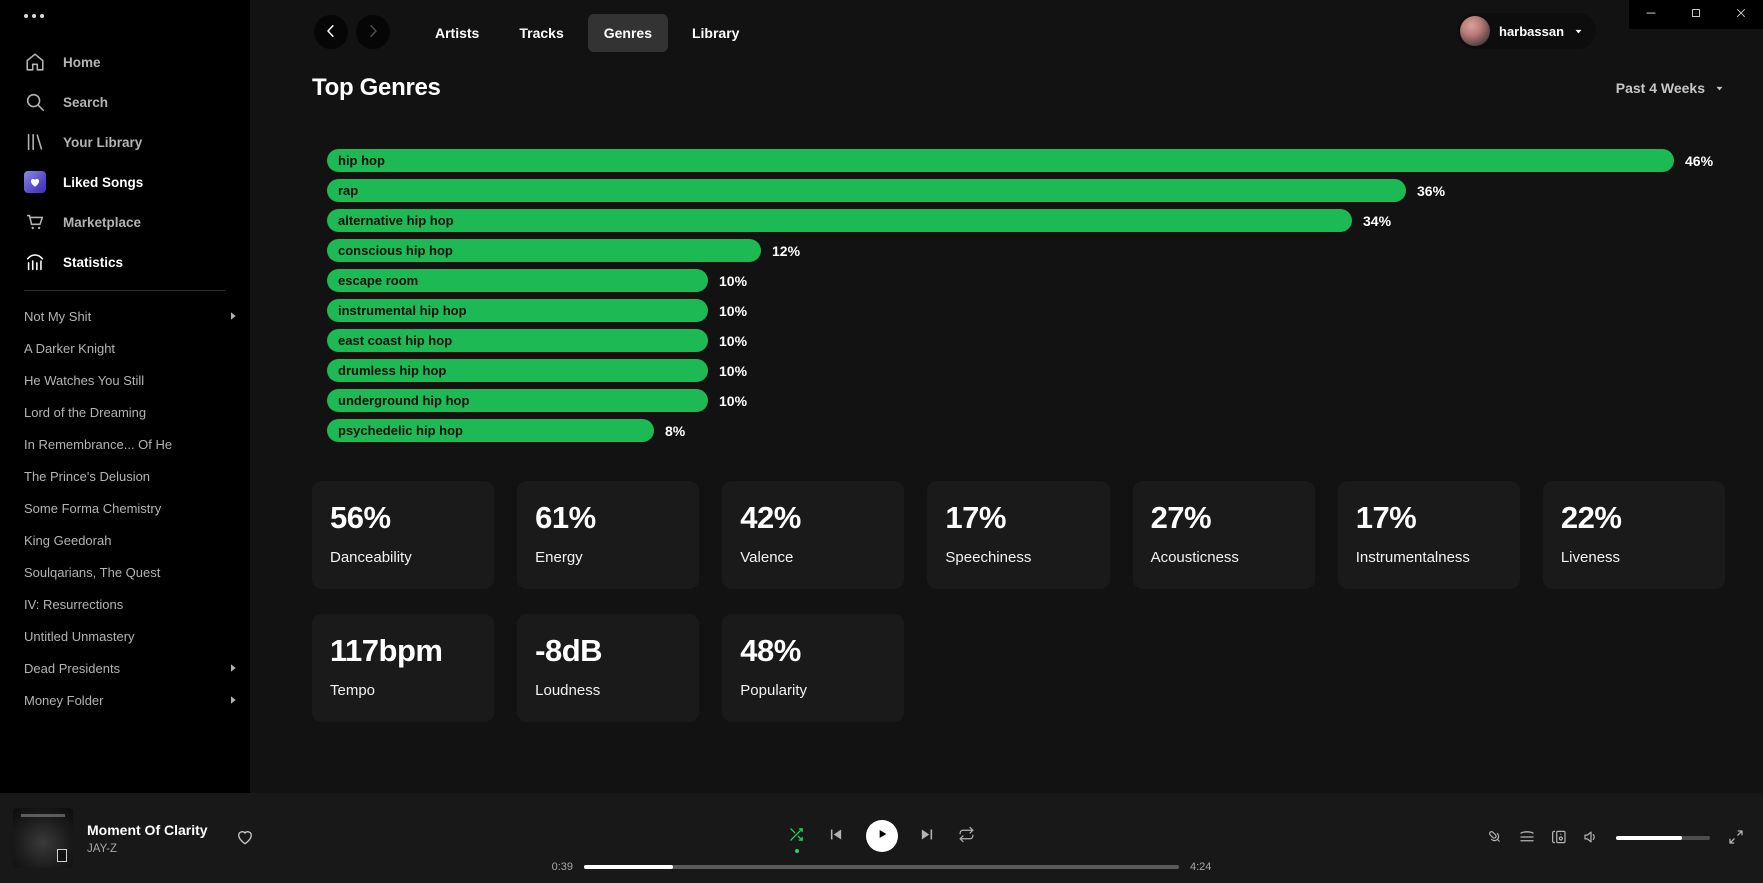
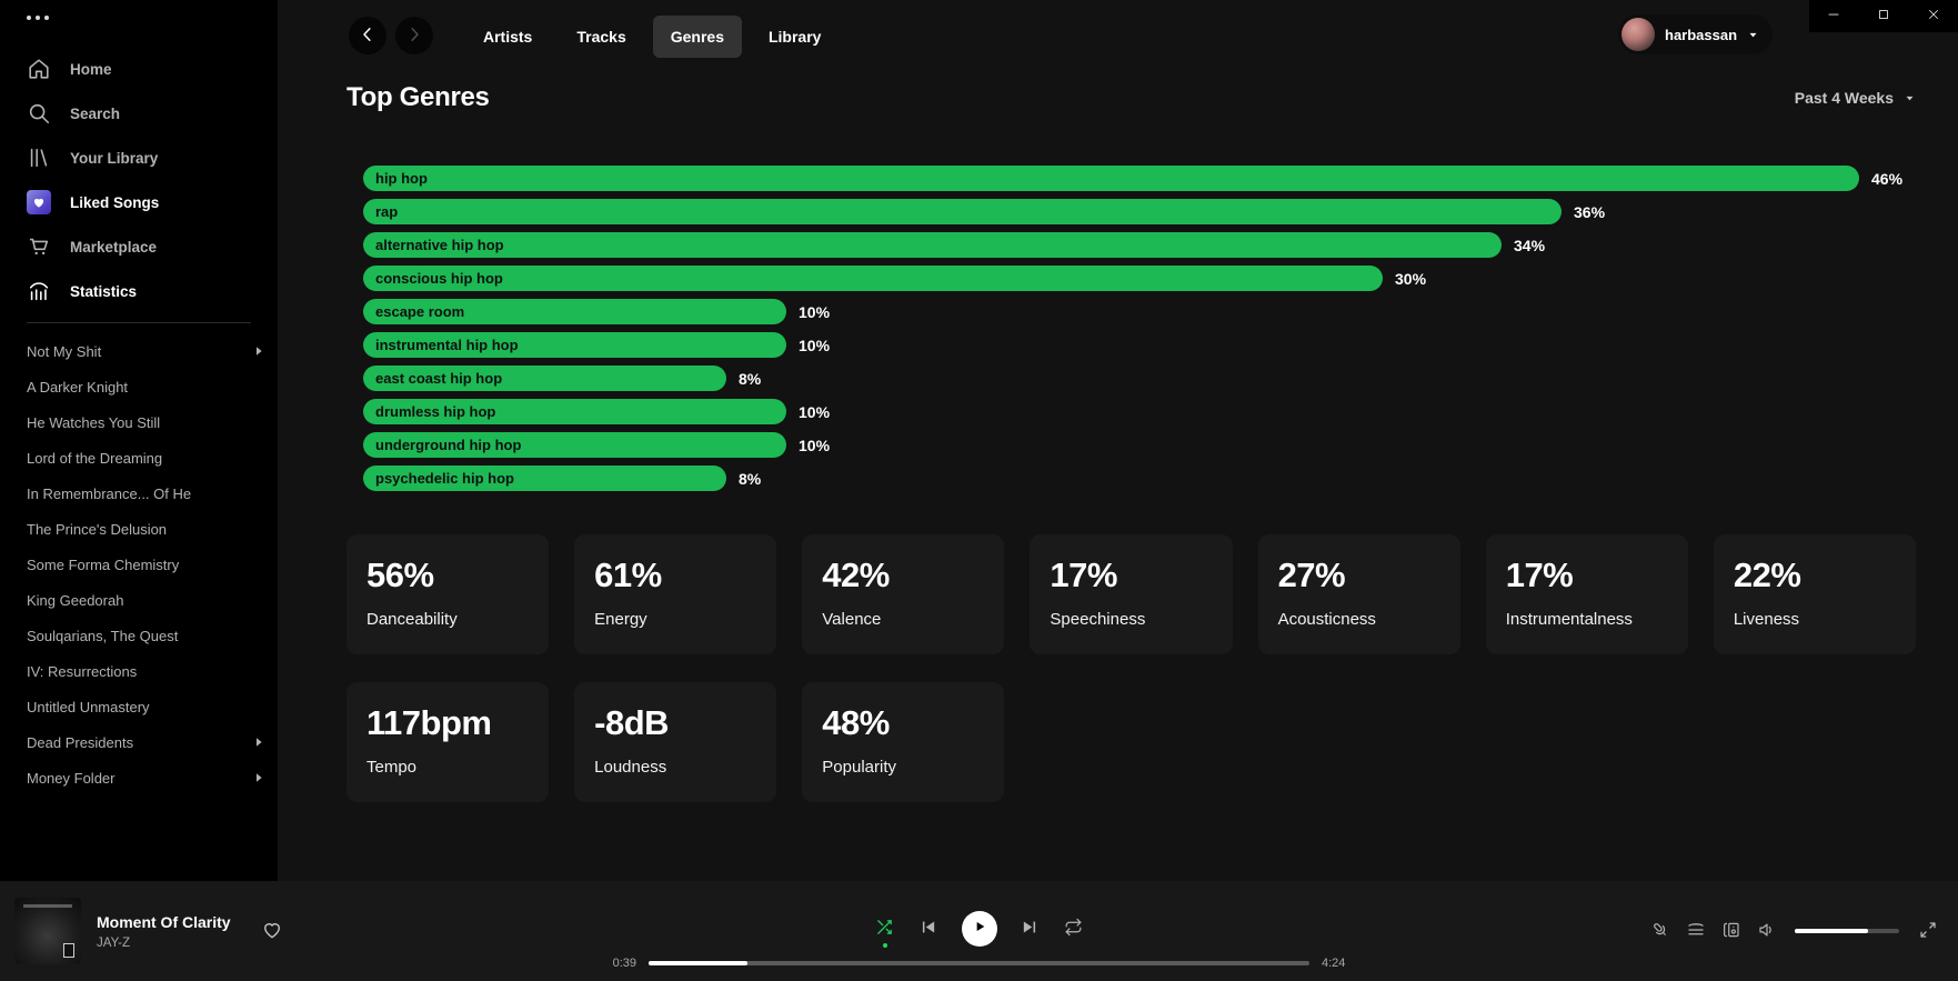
conscious hip hop: 12% -> 30%
east coast hip hop: 10% -> 8%
